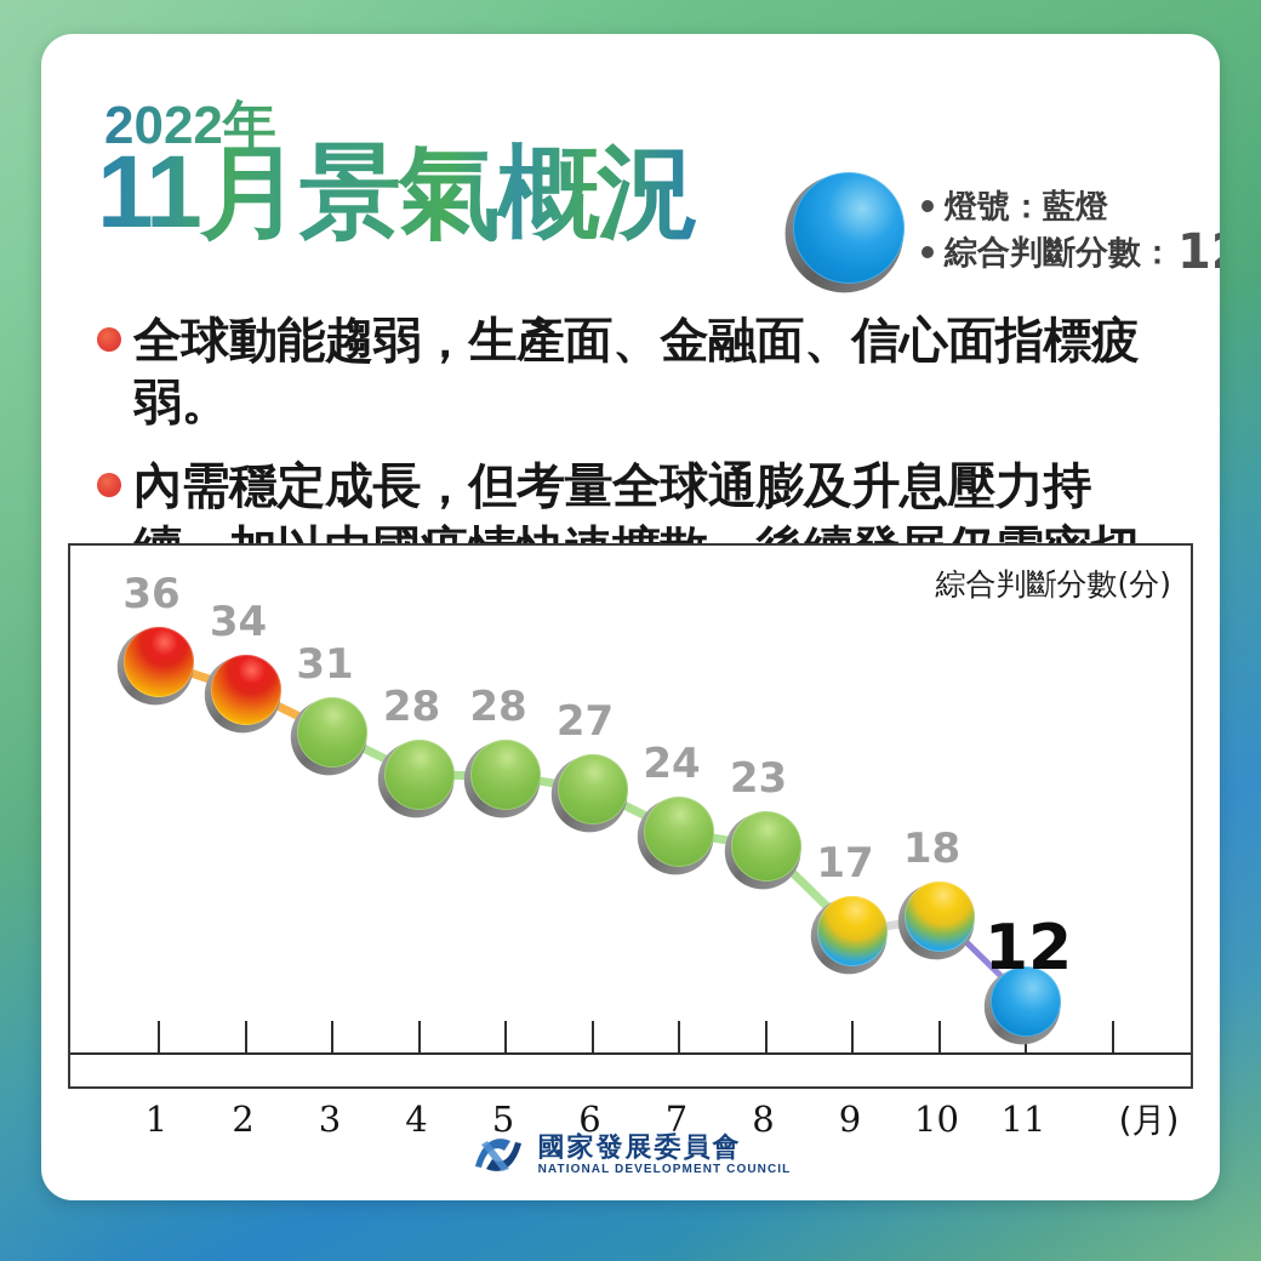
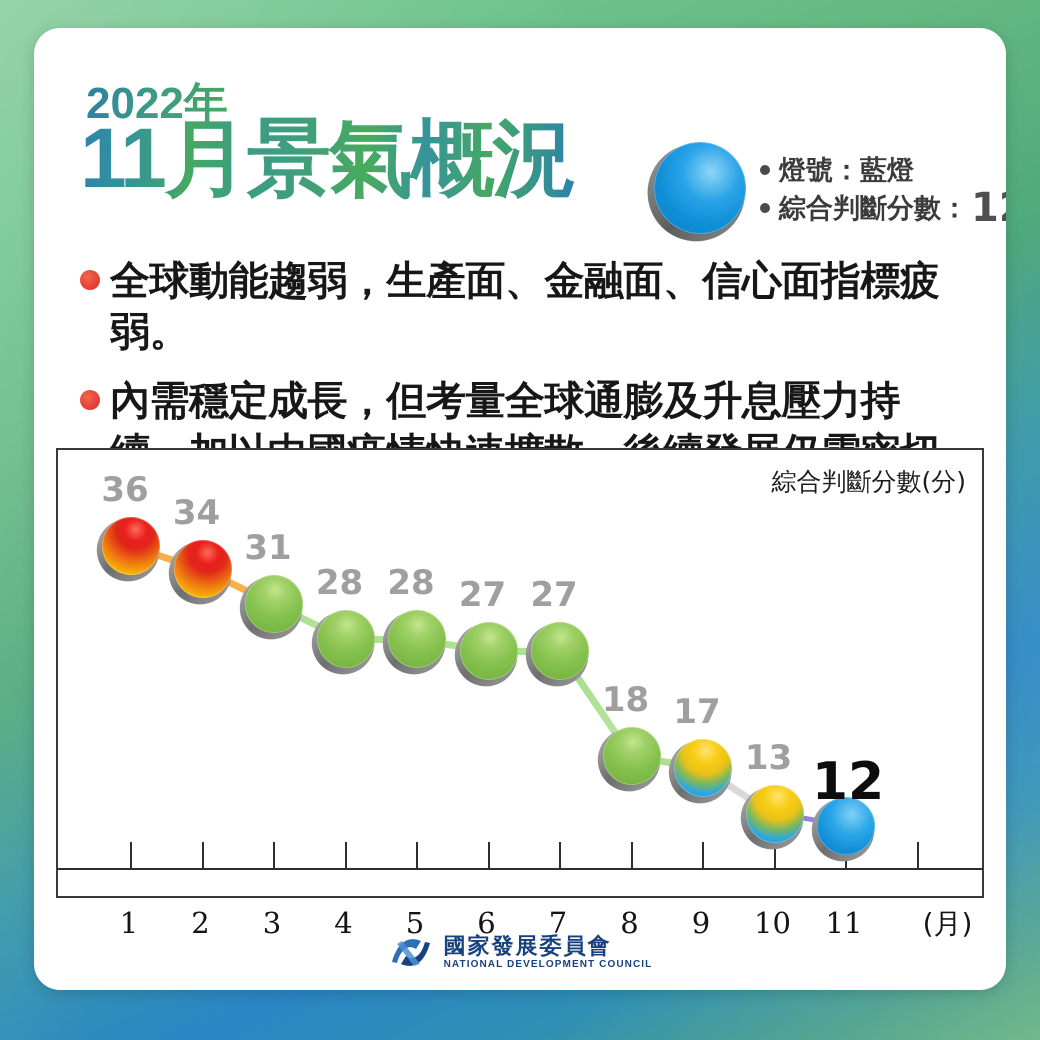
7: 24 -> 27
8: 23 -> 18
10: 18 -> 13
